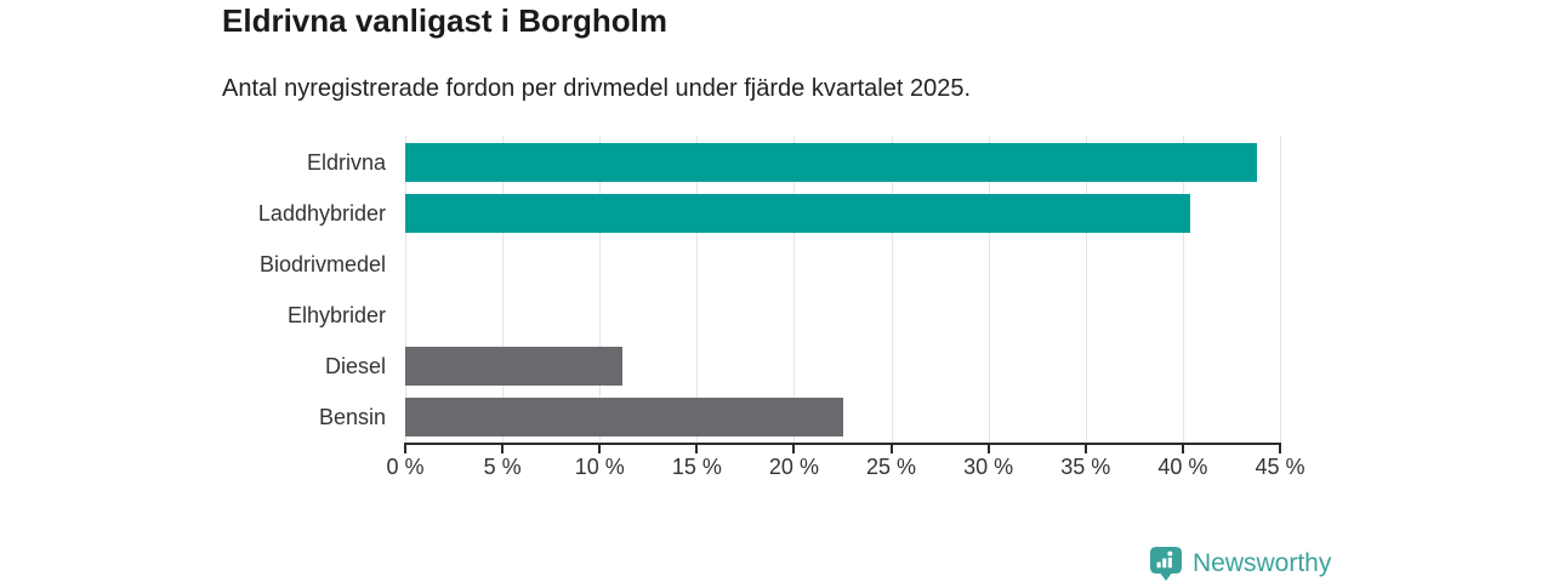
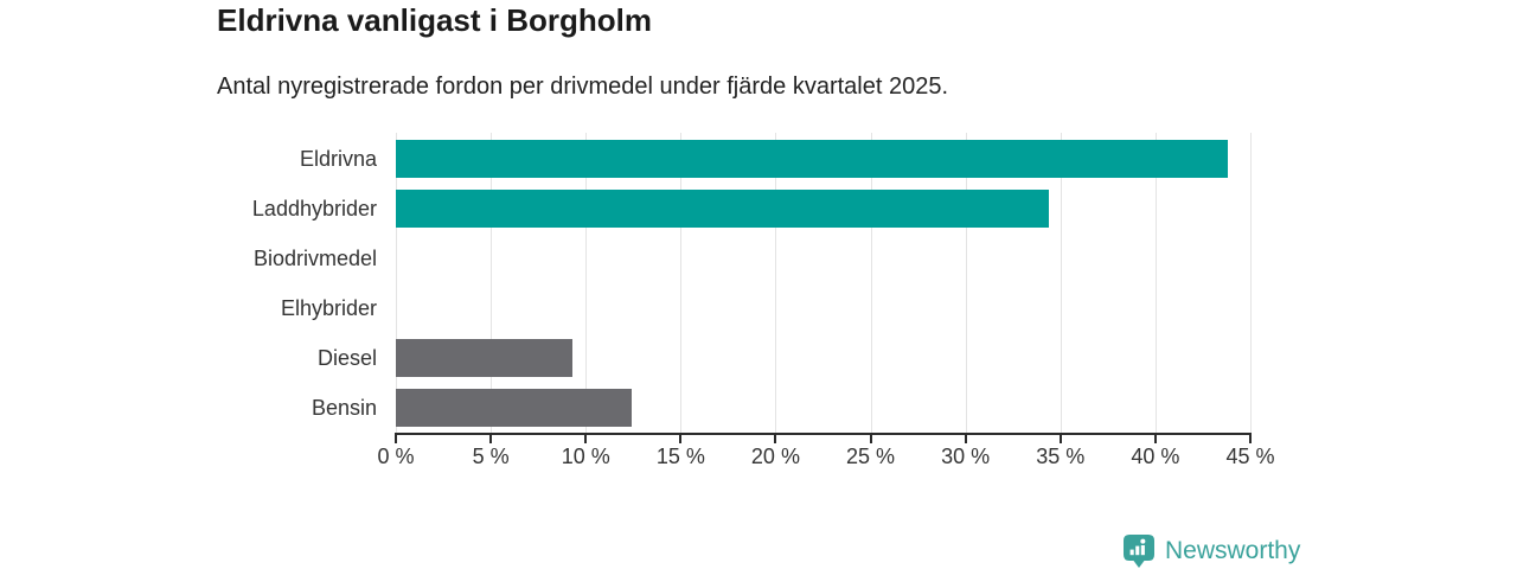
Laddhybrider: 40.4% -> 34.4%
Diesel: 11.2% -> 9.3%
Bensin: 22.5% -> 12.4%
